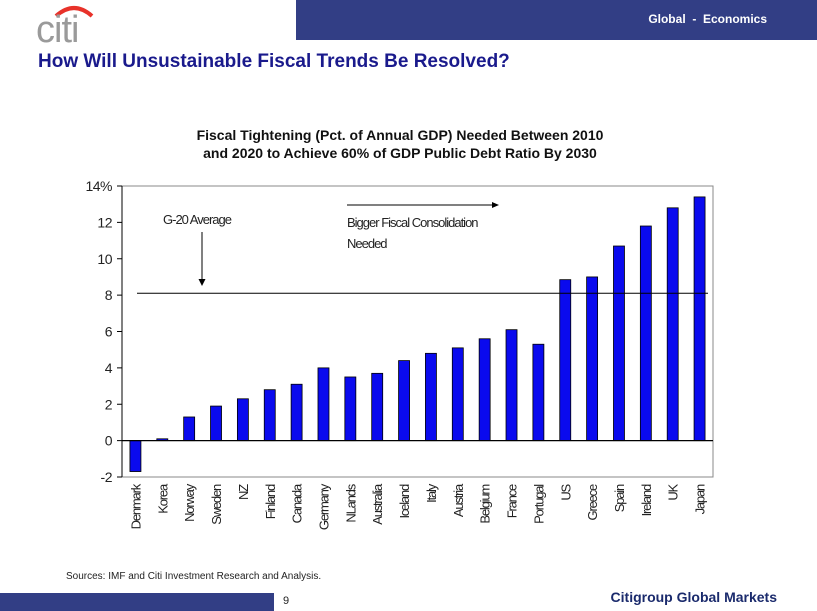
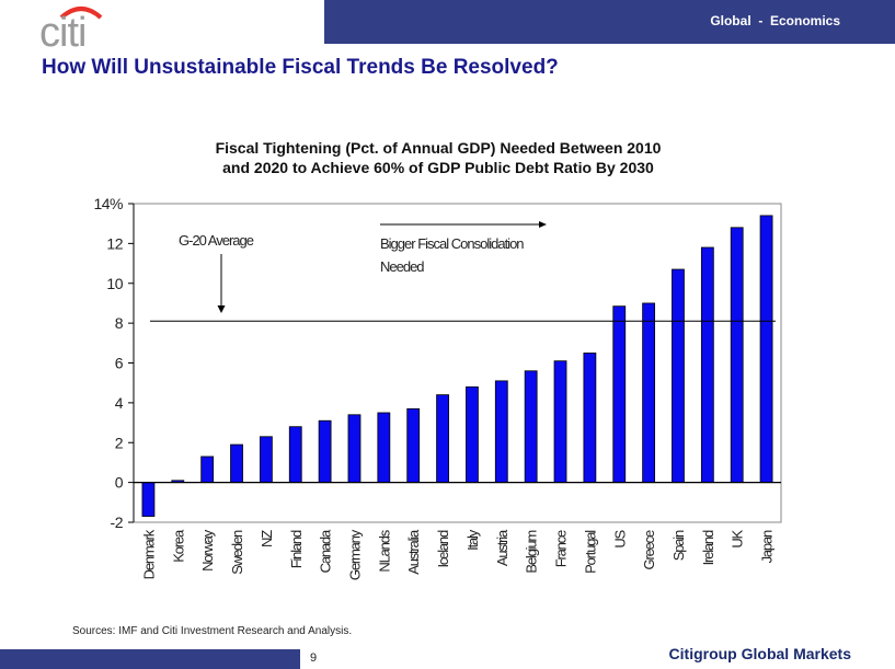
Germany: 4.0% -> 3.4%
Portugal: 5.3% -> 6.5%
